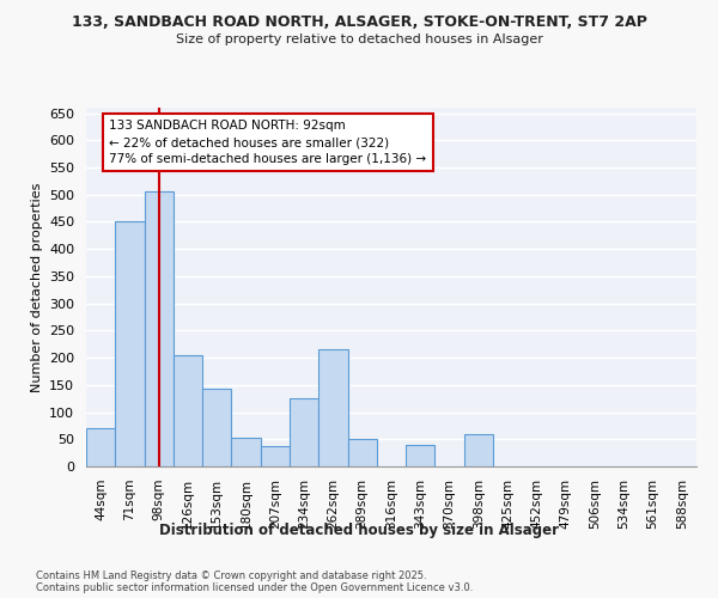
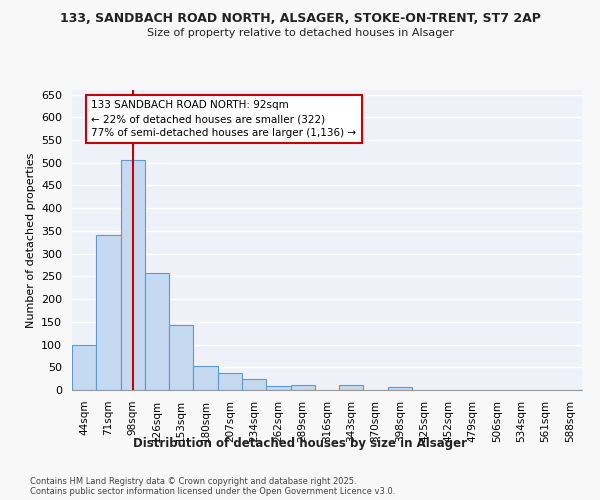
44sqm: 70 -> 100
71sqm: 450 -> 340
126sqm: 205 -> 258
234sqm: 125 -> 24
262sqm: 215 -> 8
289sqm: 50 -> 10
343sqm: 40 -> 10
398sqm: 60 -> 6
